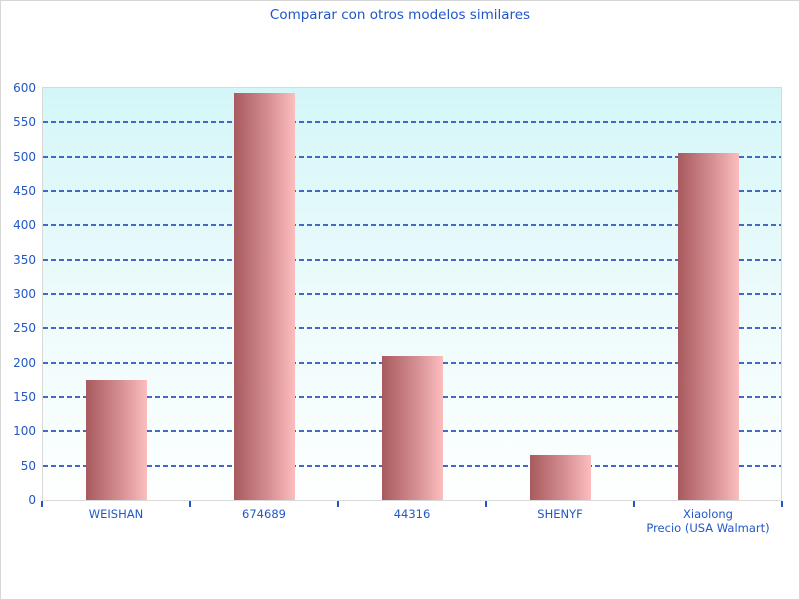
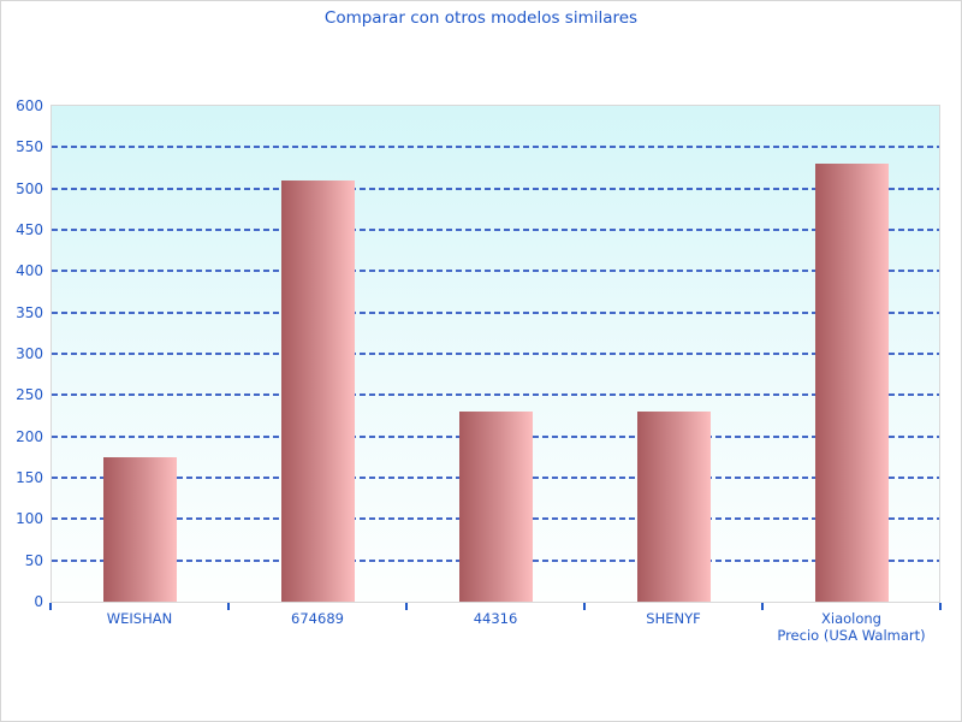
674689: 590 -> 510
44316: 210 -> 230
SHENYF: 60 -> 230
Xiaolong Precio (USA Walmart): 500 -> 530
